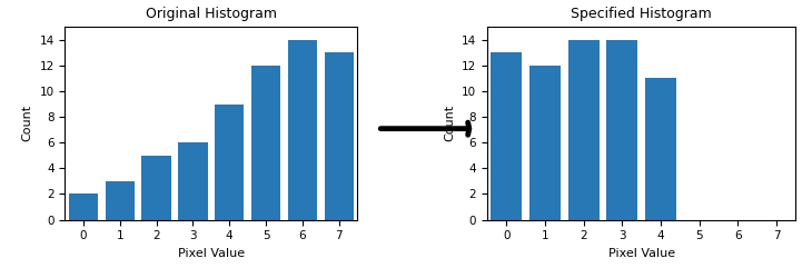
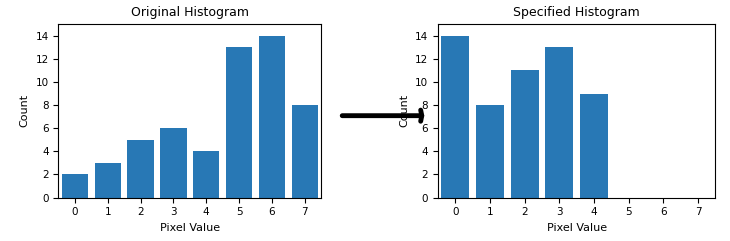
Original Histogram/4: 9 -> 4
Original Histogram/5: 12 -> 13
Original Histogram/7: 13 -> 8
Specified Histogram/0: 13 -> 14
Specified Histogram/1: 12 -> 8
Specified Histogram/2: 14 -> 11
Specified Histogram/3: 14 -> 13
Specified Histogram/4: 11 -> 9
